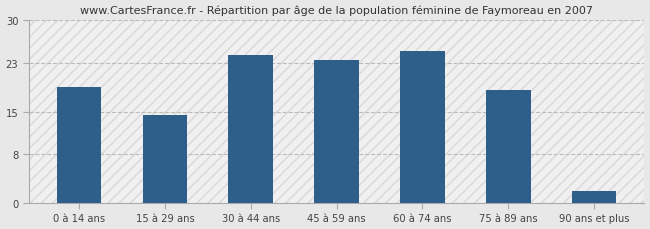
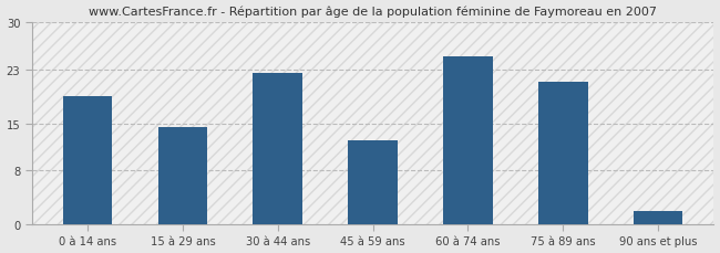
30 à 44 ans: 24.2 -> 22.4
45 à 59 ans: 23.5 -> 12.4
75 à 89 ans: 18.5 -> 21.2
